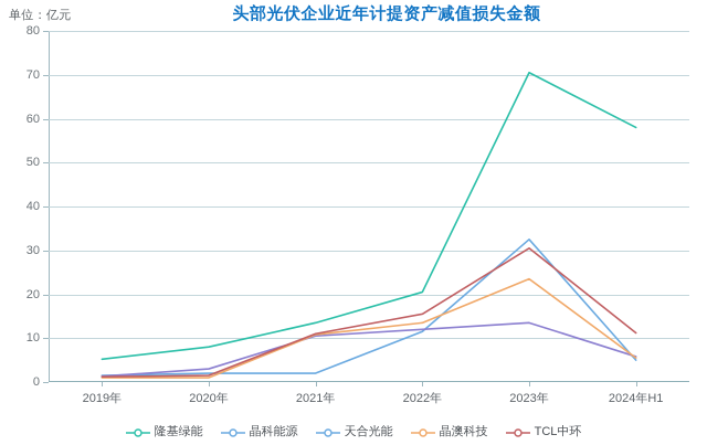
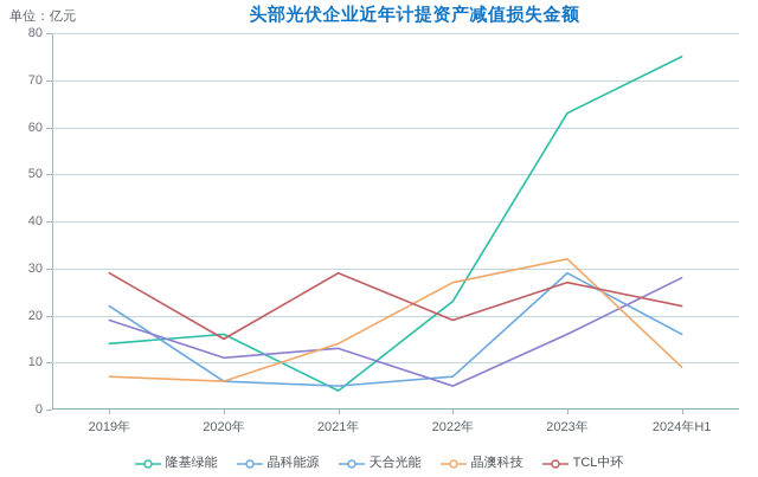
隆基绿能/2019年: 5 -> 14
晶科能源/2019年: 2 -> 22
天合光能/2019年: 1 -> 19
晶澳科技/2019年: 1 -> 7
TCL中环/2019年: 1 -> 29
隆基绿能/2020年: 8 -> 16
晶科能源/2020年: 2 -> 6
天合光能/2020年: 3 -> 11
晶澳科技/2020年: 1 -> 6
TCL中环/2020年: 2 -> 15
隆基绿能/2021年: 14 -> 4
晶科能源/2021年: 2 -> 5
天合光能/2021年: 10 -> 13
晶澳科技/2021年: 11 -> 14
TCL中环/2021年: 11 -> 29
隆基绿能/2022年: 20 -> 23
晶科能源/2022年: 12 -> 7
天合光能/2022年: 12 -> 5
晶澳科技/2022年: 14 -> 27
TCL中环/2022年: 16 -> 19
隆基绿能/2023年: 70 -> 63
晶科能源/2023年: 32 -> 29
天合光能/2023年: 14 -> 16
晶澳科技/2023年: 24 -> 32
TCL中环/2023年: 30 -> 27
隆基绿能/2024年H1: 58 -> 75
晶科能源/2024年H1: 5 -> 16
天合光能/2024年H1: 6 -> 28
晶澳科技/2024年H1: 6 -> 9
TCL中环/2024年H1: 11 -> 22
